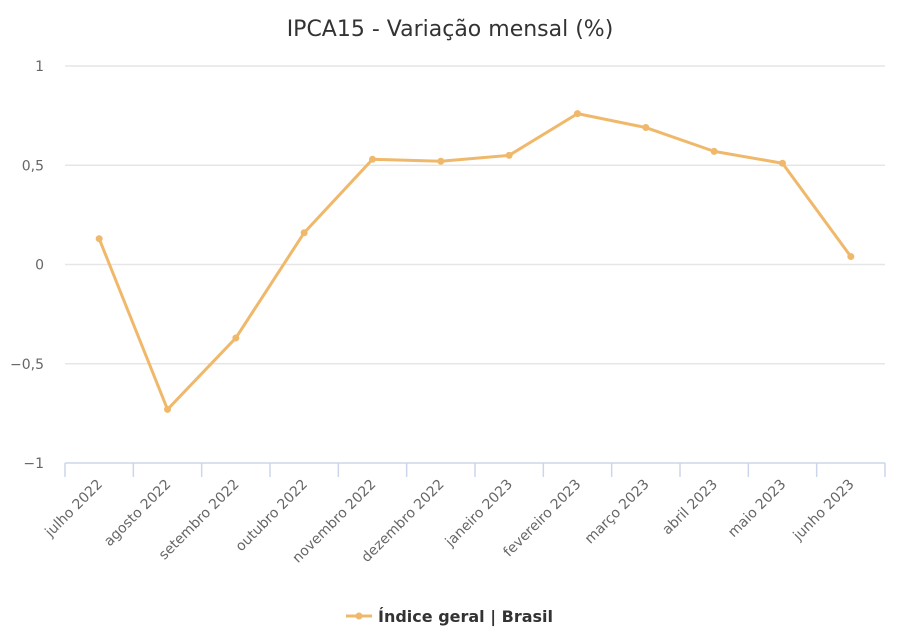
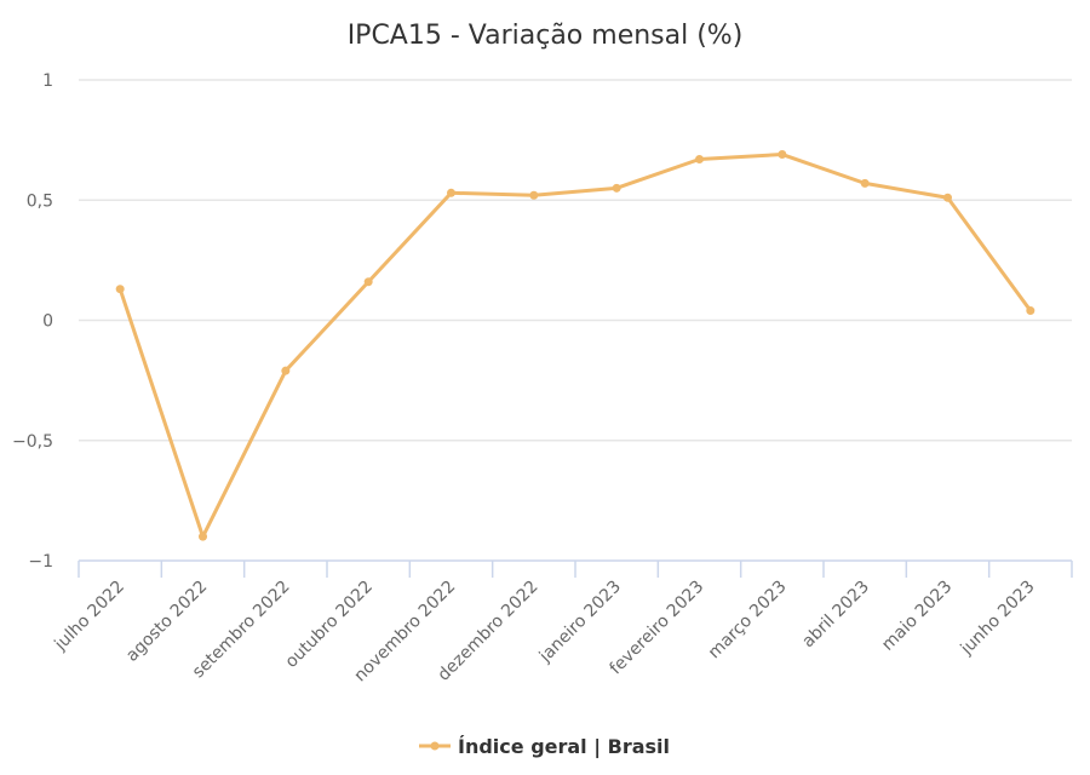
agosto 2022: -0.73 -> -0.90
setembro 2022: -0.37 -> -0.21
fevereiro 2023: 0.76 -> 0.67
